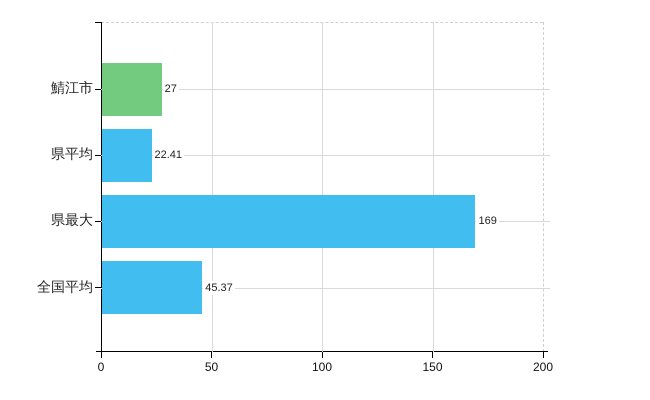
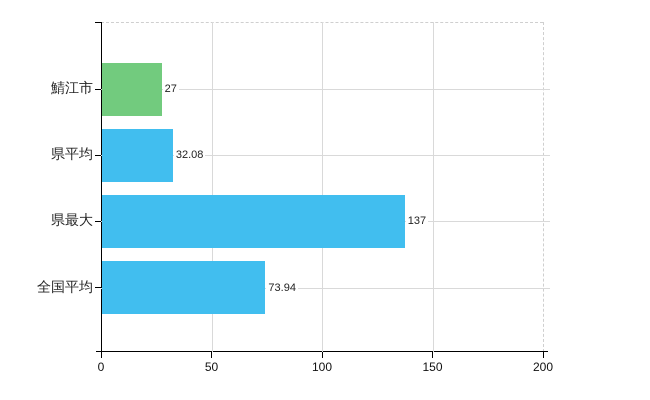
県平均: 22.41 -> 32.08
県最大: 169 -> 137
全国平均: 45.37 -> 73.94
